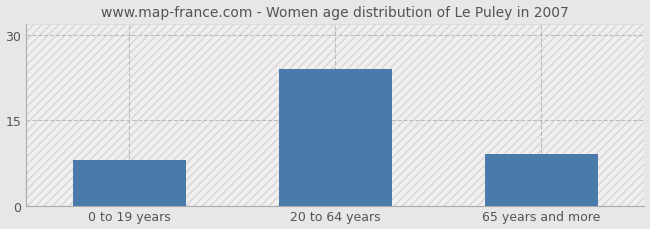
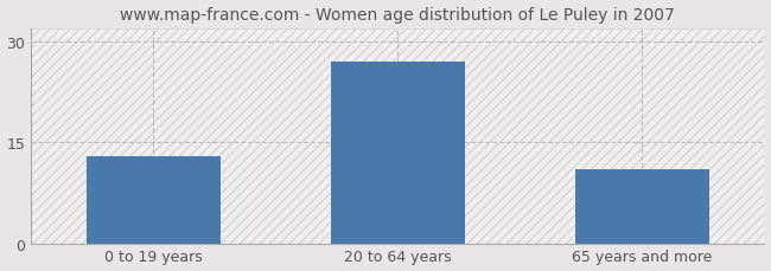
0 to 19 years: 8 -> 13
20 to 64 years: 24 -> 27
65 years and more: 9 -> 11
